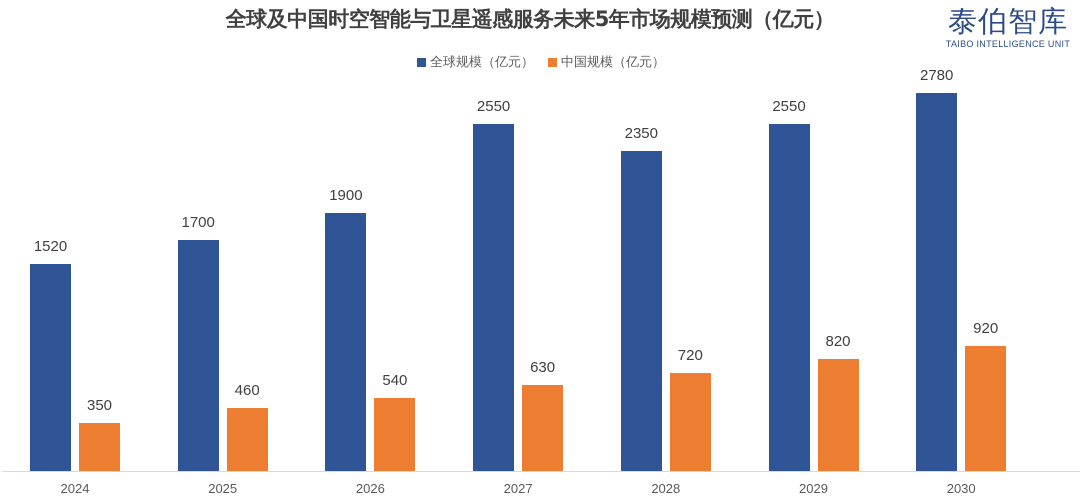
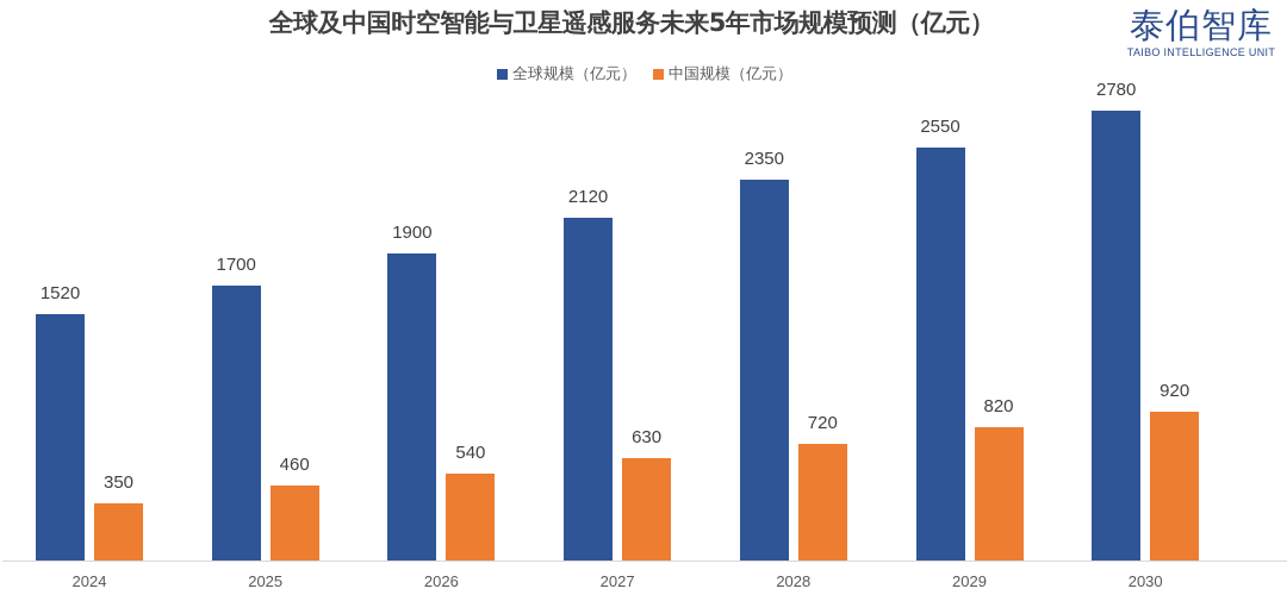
全球规模（亿元）/2027: 2550 -> 2120
